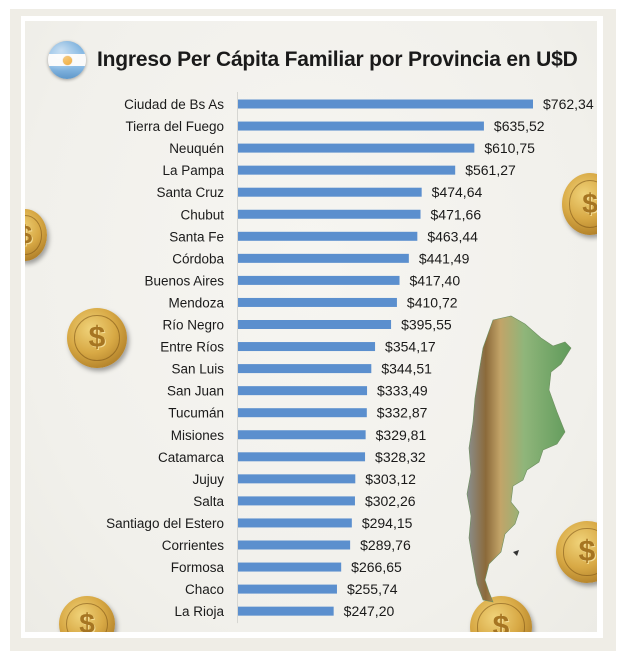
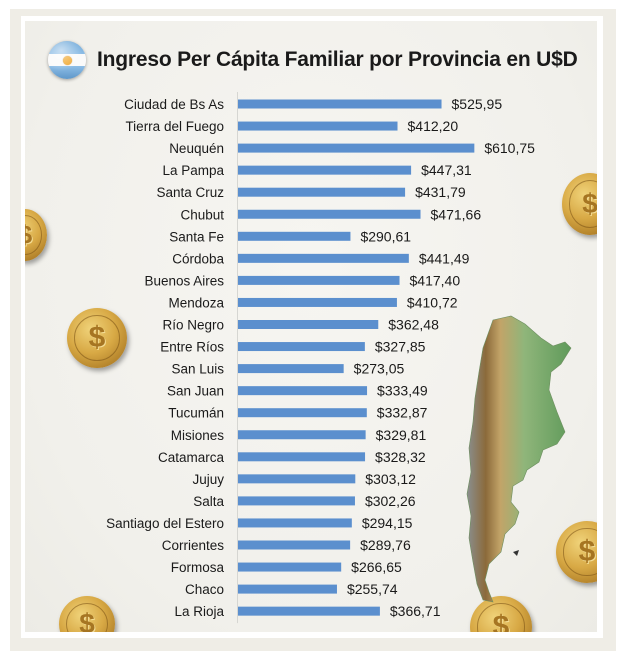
Ciudad de Bs As: $762,34 -> $525,95
Tierra del Fuego: $635,52 -> $412,20
La Pampa: $561,27 -> $447,31
Santa Cruz: $474,64 -> $431,79
Santa Fe: $463,44 -> $290,61
Río Negro: $395,55 -> $362,48
Entre Ríos: $354,17 -> $327,85
San Luis: $344,51 -> $273,05
La Rioja: $247,20 -> $366,71
